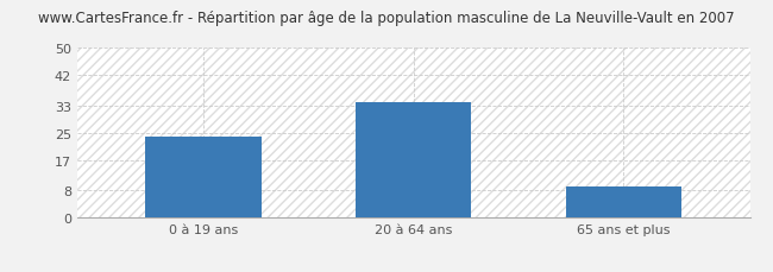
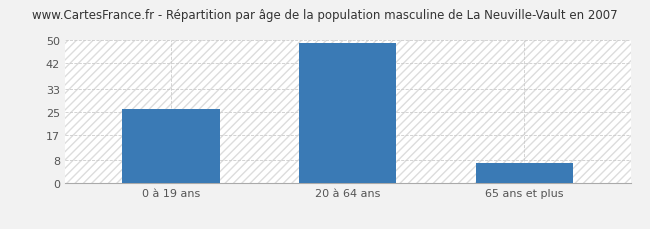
0 à 19 ans: 24 -> 26
20 à 64 ans: 34 -> 49
65 ans et plus: 9 -> 7
